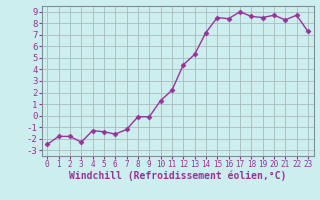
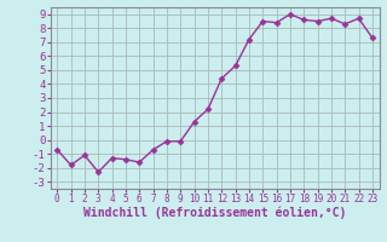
0: -2.5 -> -0.7
2: -1.8 -> -1.1
7: -1.2 -> -0.7
